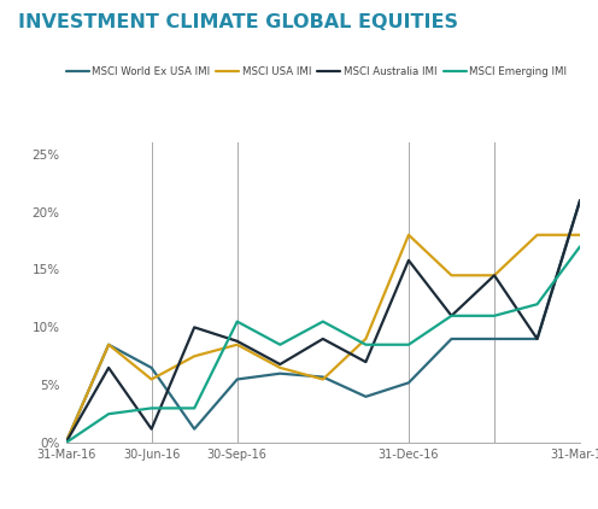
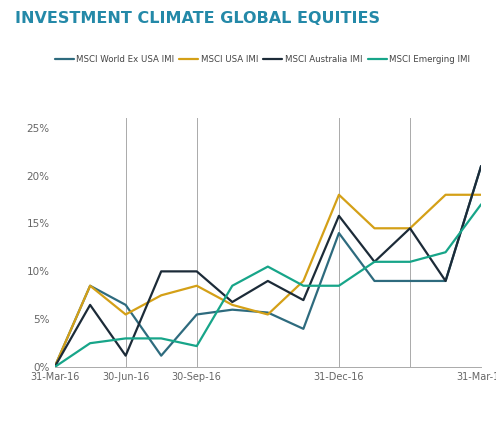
MSCI Australia IMI/30-Sep-16: 8.8% -> 10.0%
MSCI Emerging IMI/30-Sep-16: 10.5% -> 2.2%
MSCI World Ex USA IMI/31-Dec-16: 5.2% -> 14.0%
